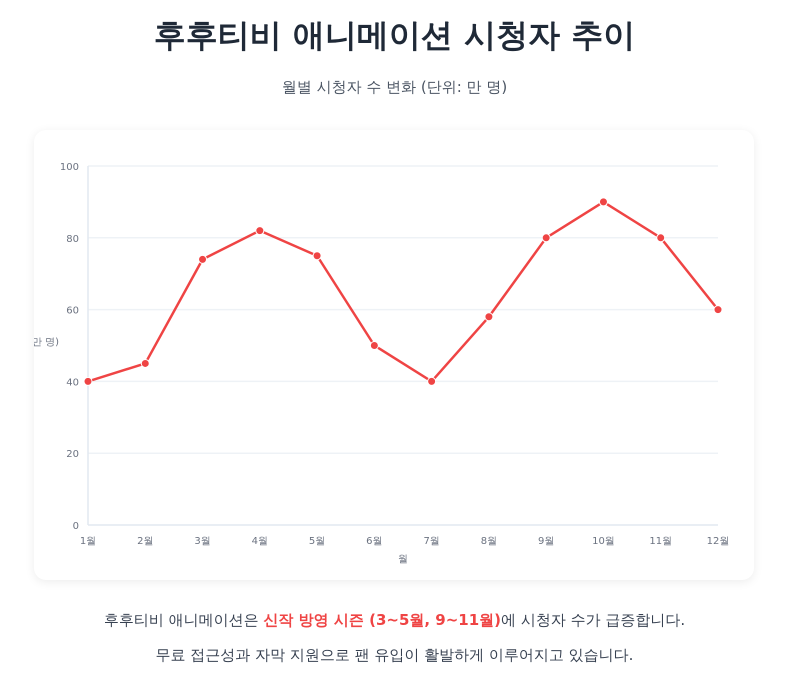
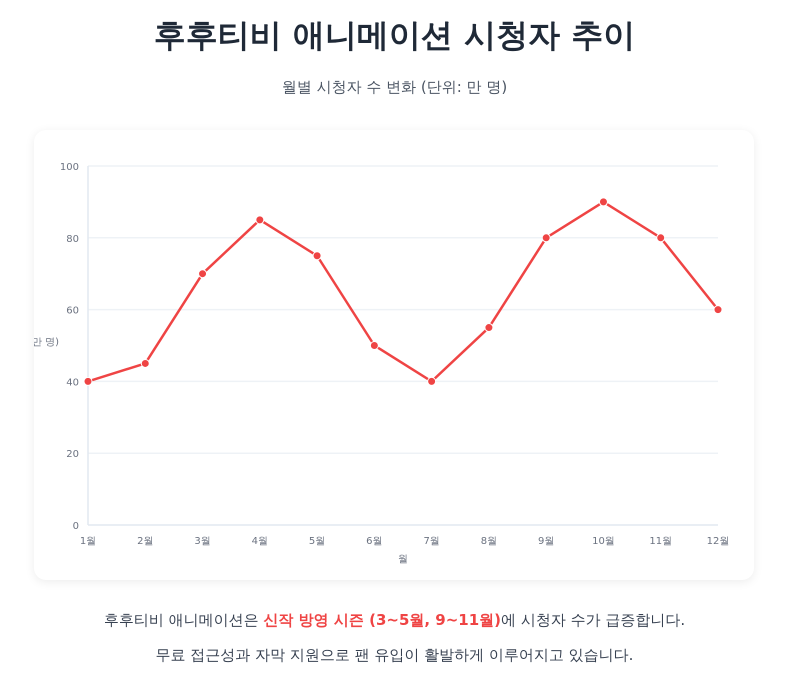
3월: 74 -> 70
4월: 82 -> 85
8월: 58 -> 55
